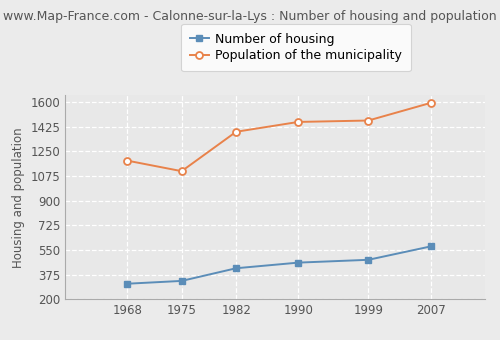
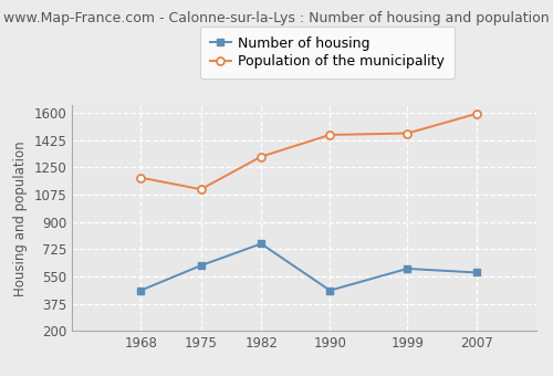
Number of housing/1968: 310 -> 460
Number of housing/1975: 330 -> 620
Number of housing/1982: 420 -> 760
Population of the municipality/1982: 1390 -> 1320
Number of housing/1999: 480 -> 600
